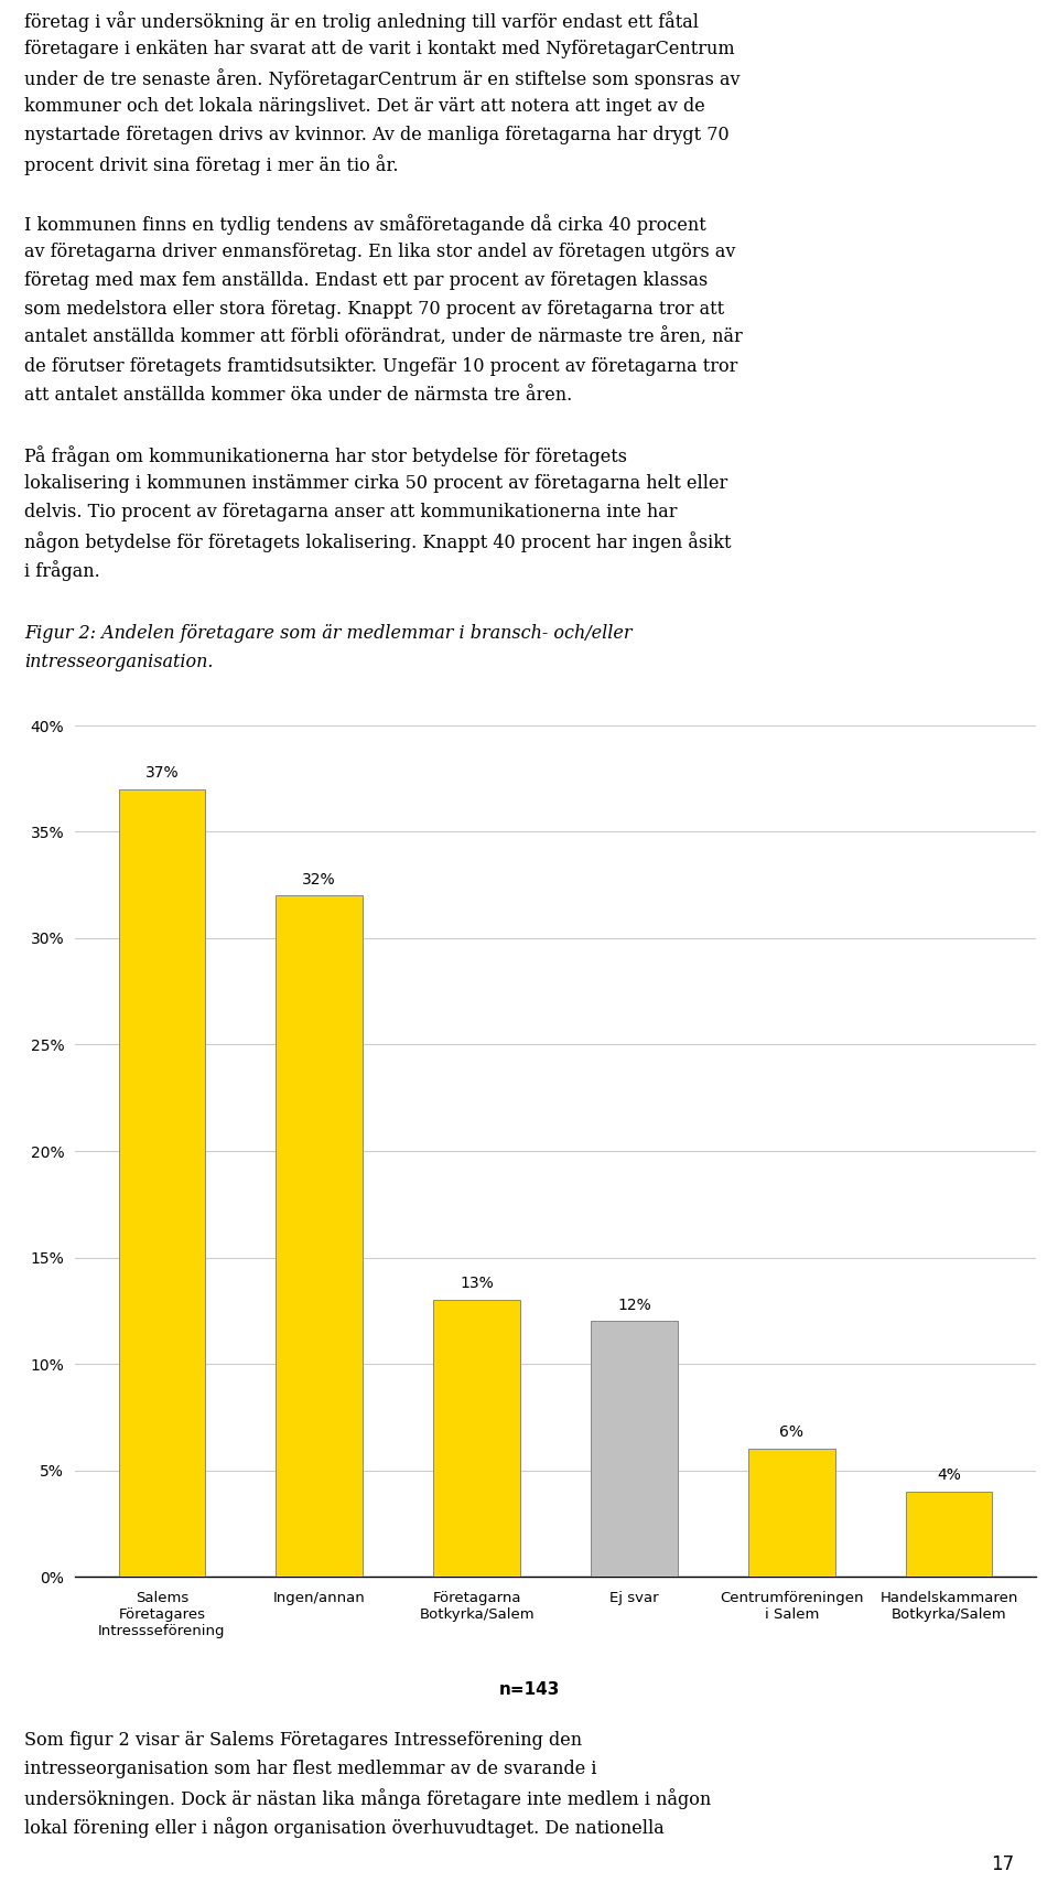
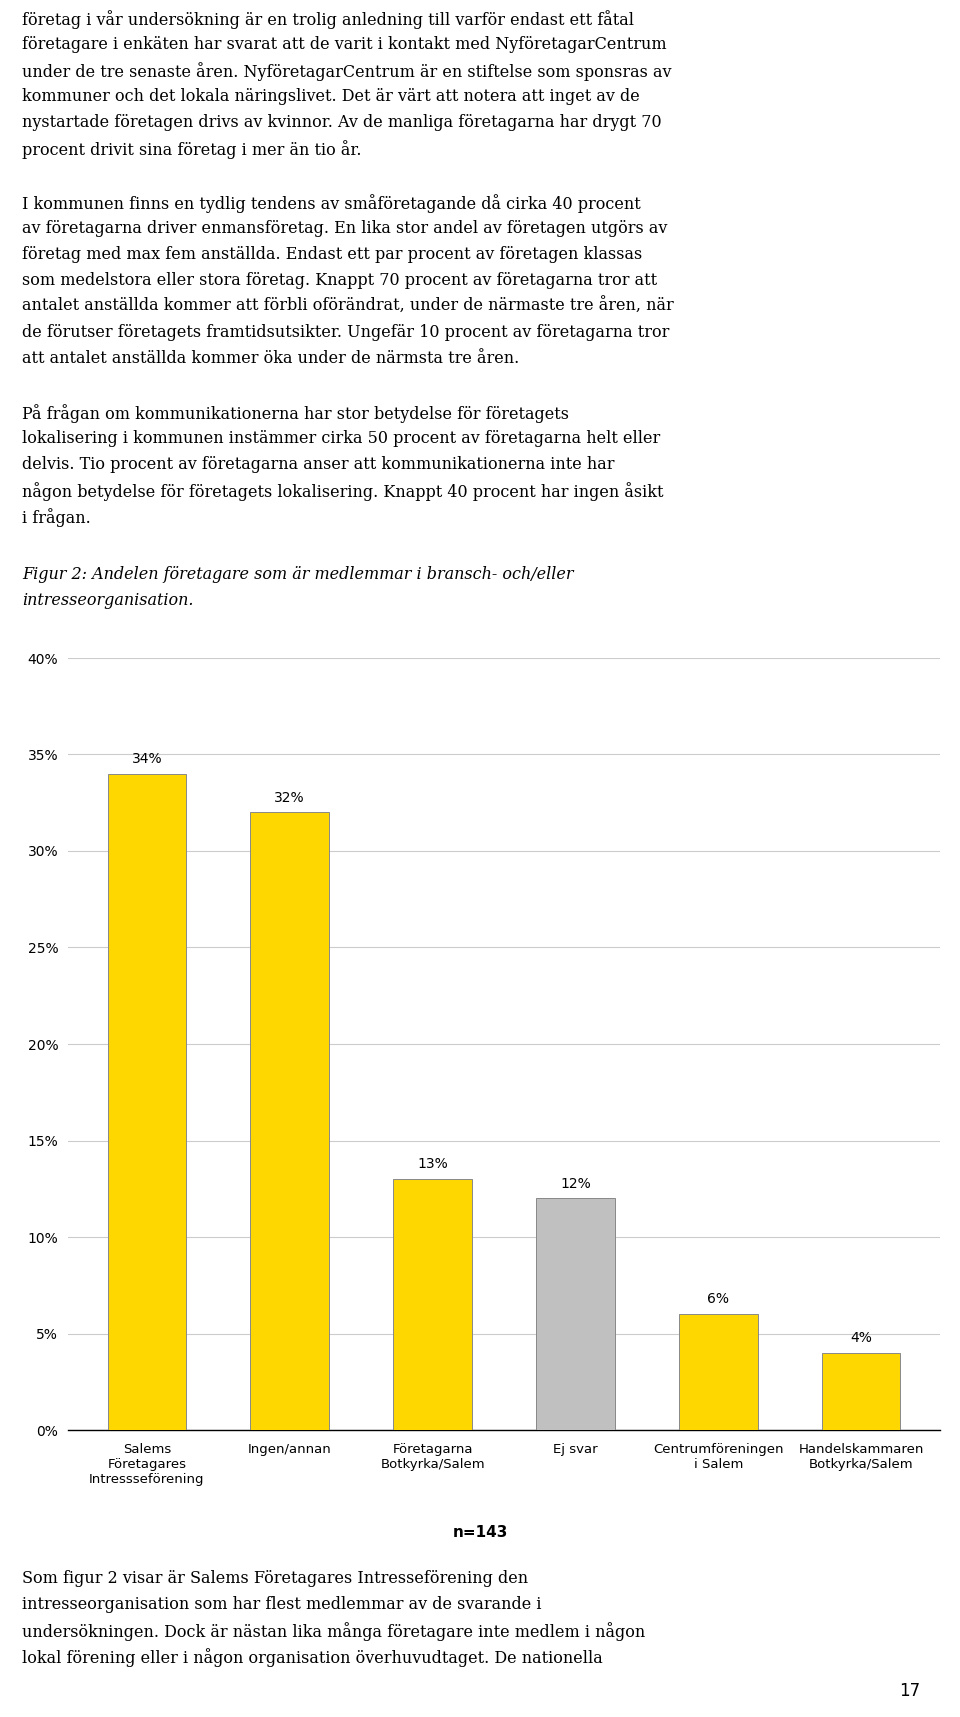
Salems Företagares Intressseförening: 37% -> 34%
